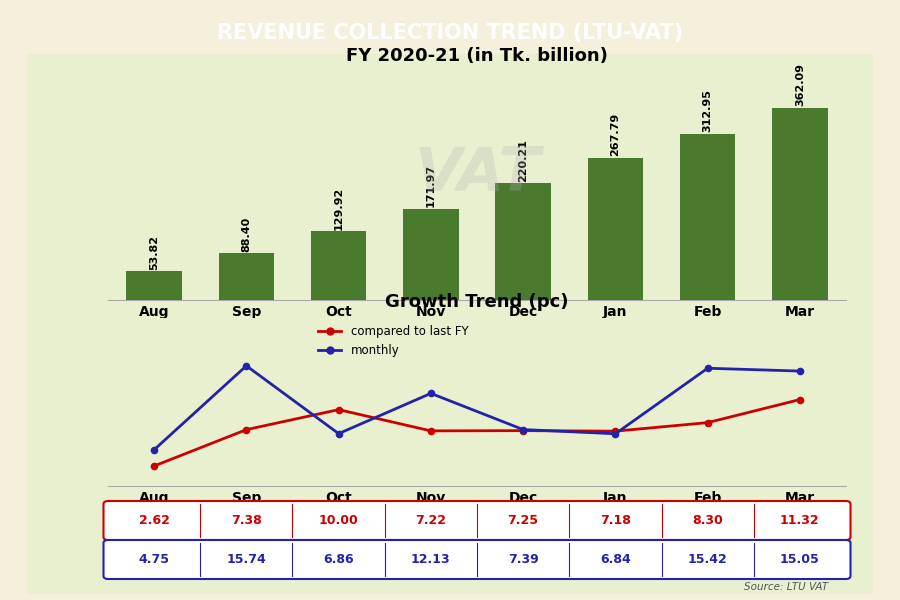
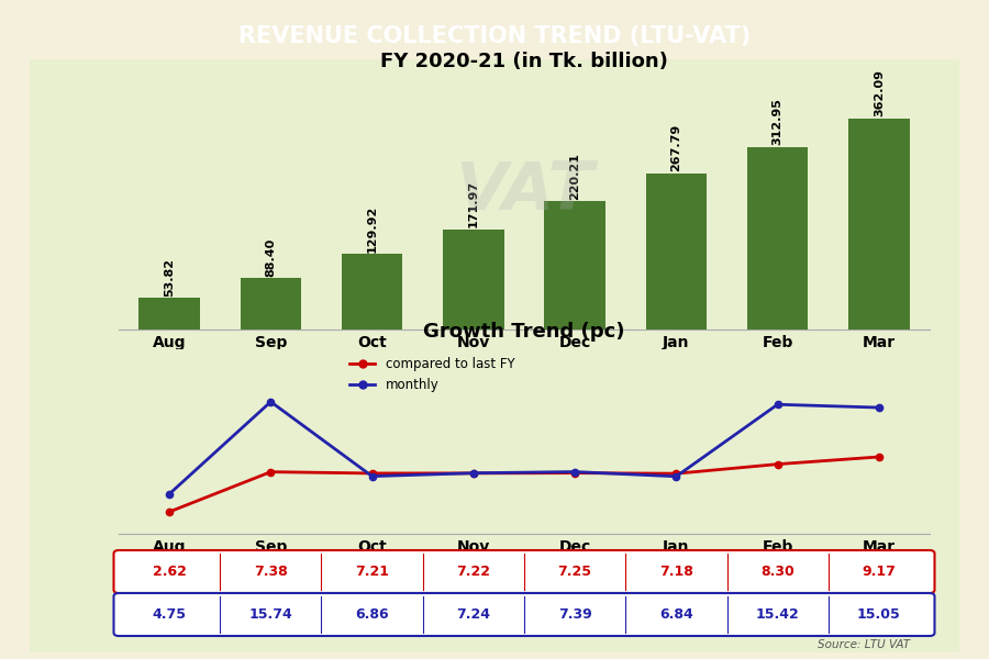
Growth Trend (pc)/compared to last FY/Oct: 10.00 -> 7.21
Growth Trend (pc)/monthly/Nov: 12.13 -> 7.24
Growth Trend (pc)/compared to last FY/Mar: 11.32 -> 9.17
